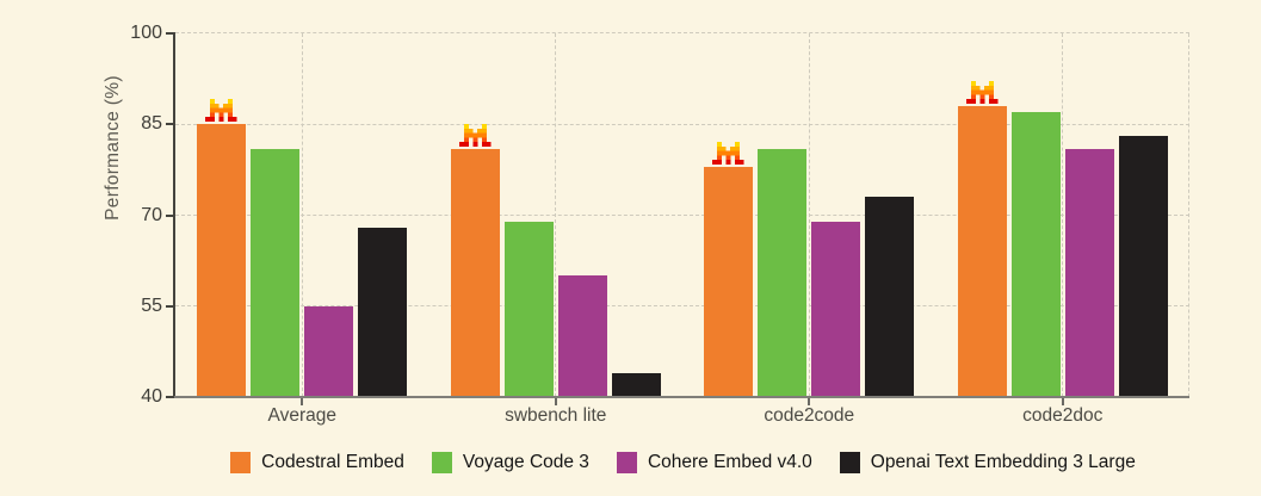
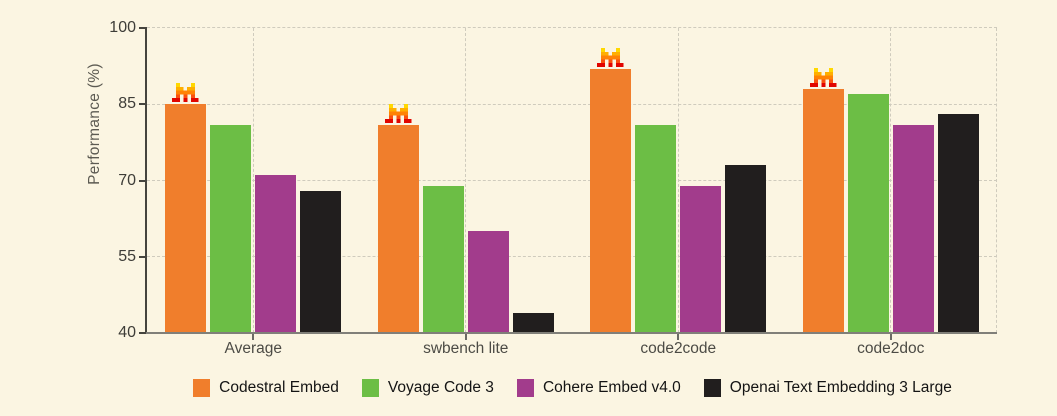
Cohere Embed v4.0/Average: 55 -> 71
Codestral Embed/code2code: 78 -> 92
